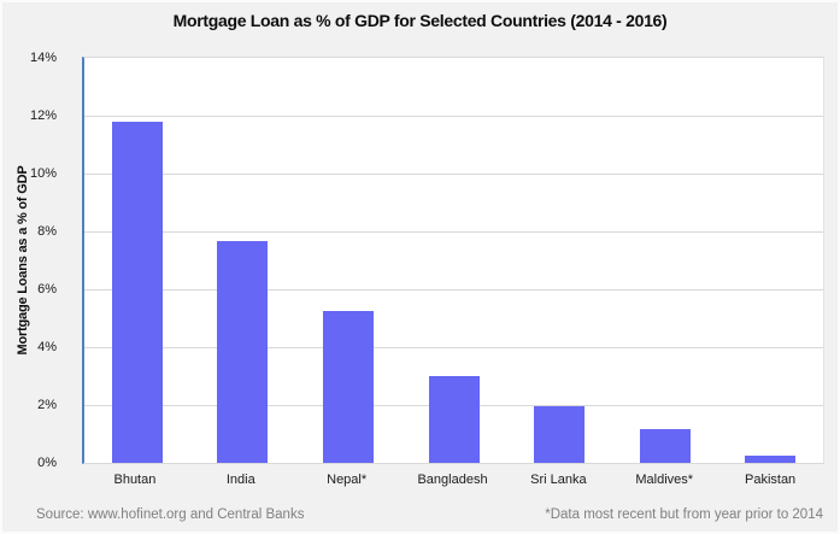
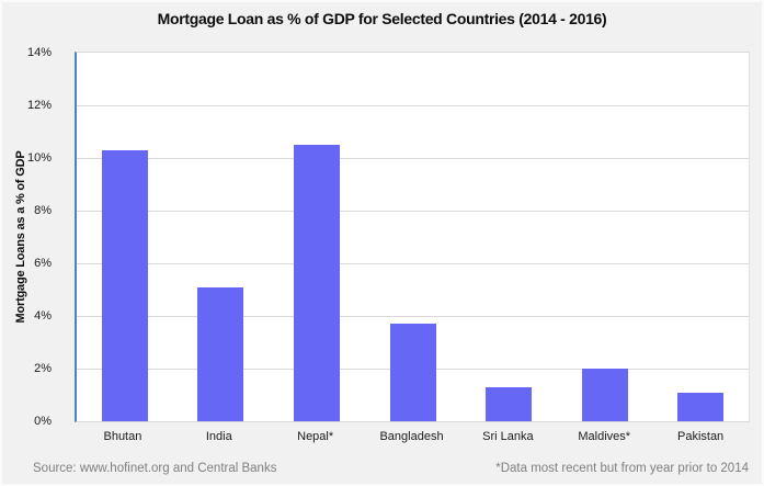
Bhutan: 11.8% -> 10.3%
India: 7.7% -> 5.1%
Nepal*: 5.2% -> 10.5%
Bangladesh: 3.0% -> 3.7%
Sri Lanka: 1.9% -> 1.3%
Maldives*: 1.1% -> 2.0%
Pakistan: 0.2% -> 1.1%
